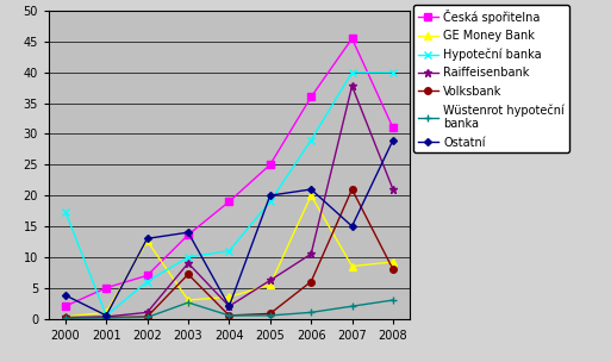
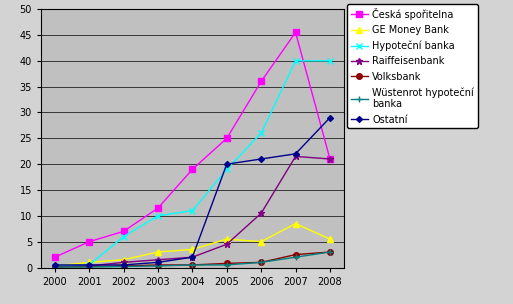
Hypoteční banka/2000: 17.4 -> 0.3
Ostatní/2000: 3.8 -> 0.5
GE Money Bank/2002: 12.6 -> 1.5
Ostatní/2002: 13.0 -> 0.5
Česká spořitelna/2003: 13.6 -> 11.5
Raiffeisenbank/2003: 9.0 -> 1.5
Volksbank/2003: 7.2 -> 0.5
Wüstenrot hypoteční banka/2003: 2.6 -> 0.3
Ostatní/2003: 14.0 -> 1.0
Raiffeisenbank/2005: 6.2 -> 4.5
GE Money Bank/2006: 20.0 -> 5.0
Hypoteční banka/2006: 29.0 -> 26.0
Volksbank/2006: 6.0 -> 1.0
Raiffeisenbank/2007: 37.8 -> 21.5
Volksbank/2007: 21.0 -> 2.5
Ostatní/2007: 15.0 -> 22.0
Česká spořitelna/2008: 31.0 -> 21.0
GE Money Bank/2008: 9.2 -> 5.5
Volksbank/2008: 8.0 -> 3.0
